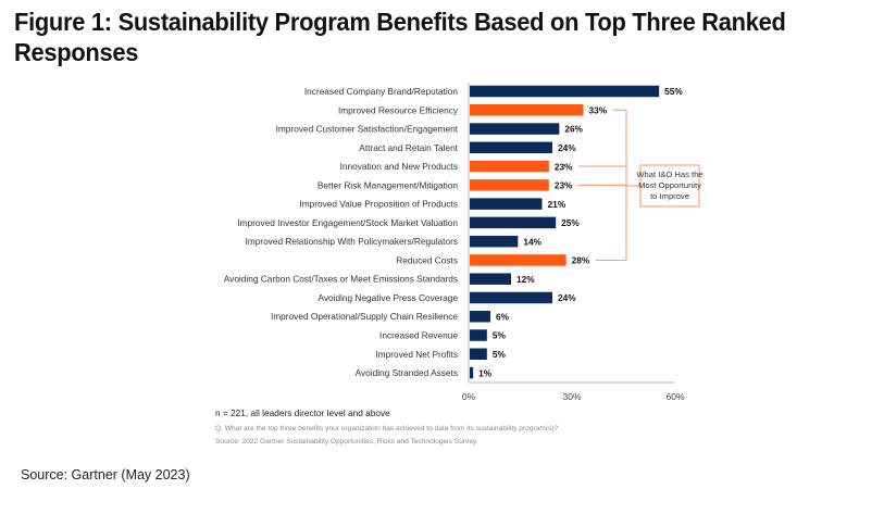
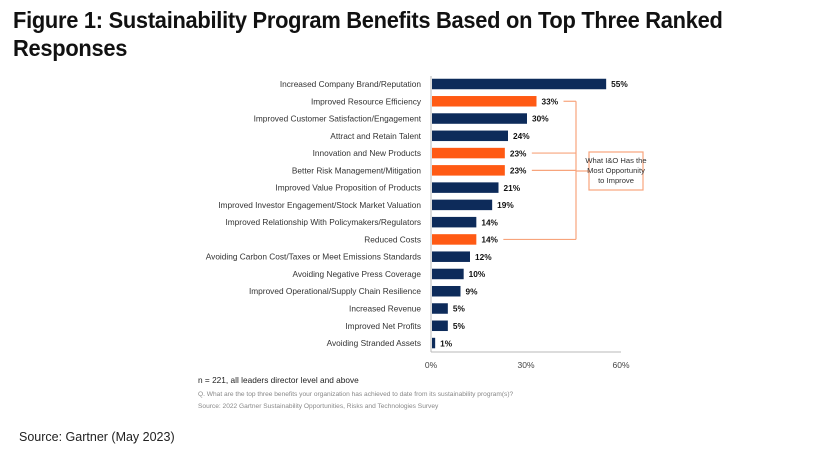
Improved Customer Satisfaction/Engagement: 26% -> 30%
Improved Investor Engagement/Stock Market Valuation: 25% -> 19%
Reduced Costs: 28% -> 14%
Avoiding Negative Press Coverage: 24% -> 10%
Improved Operational/Supply Chain Resilience: 6% -> 9%
